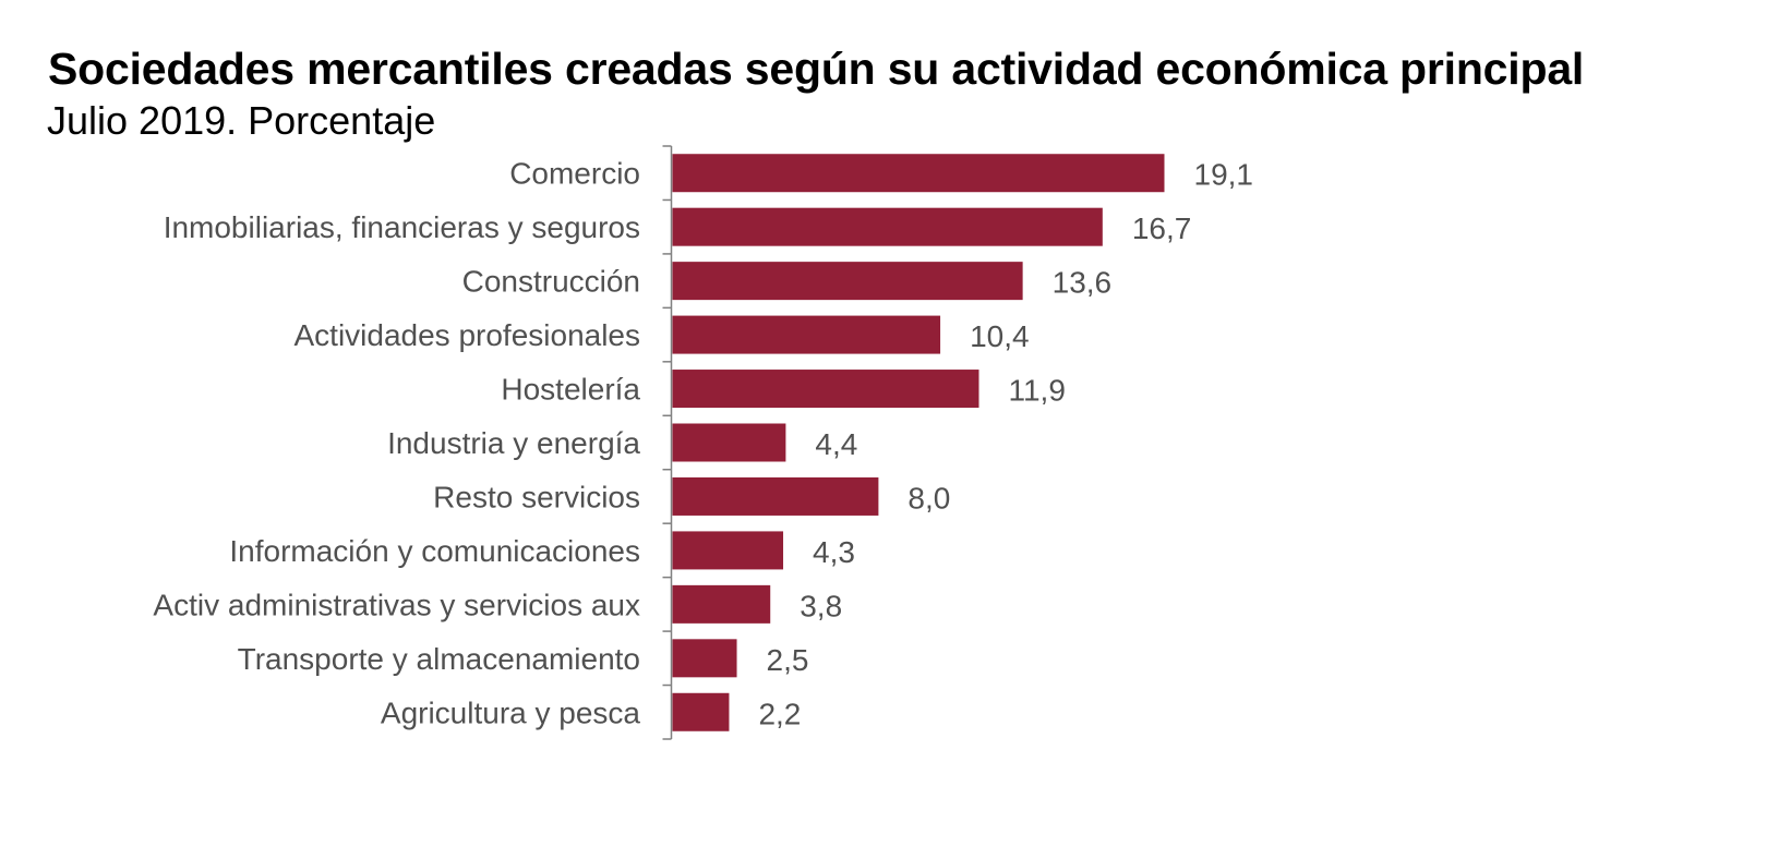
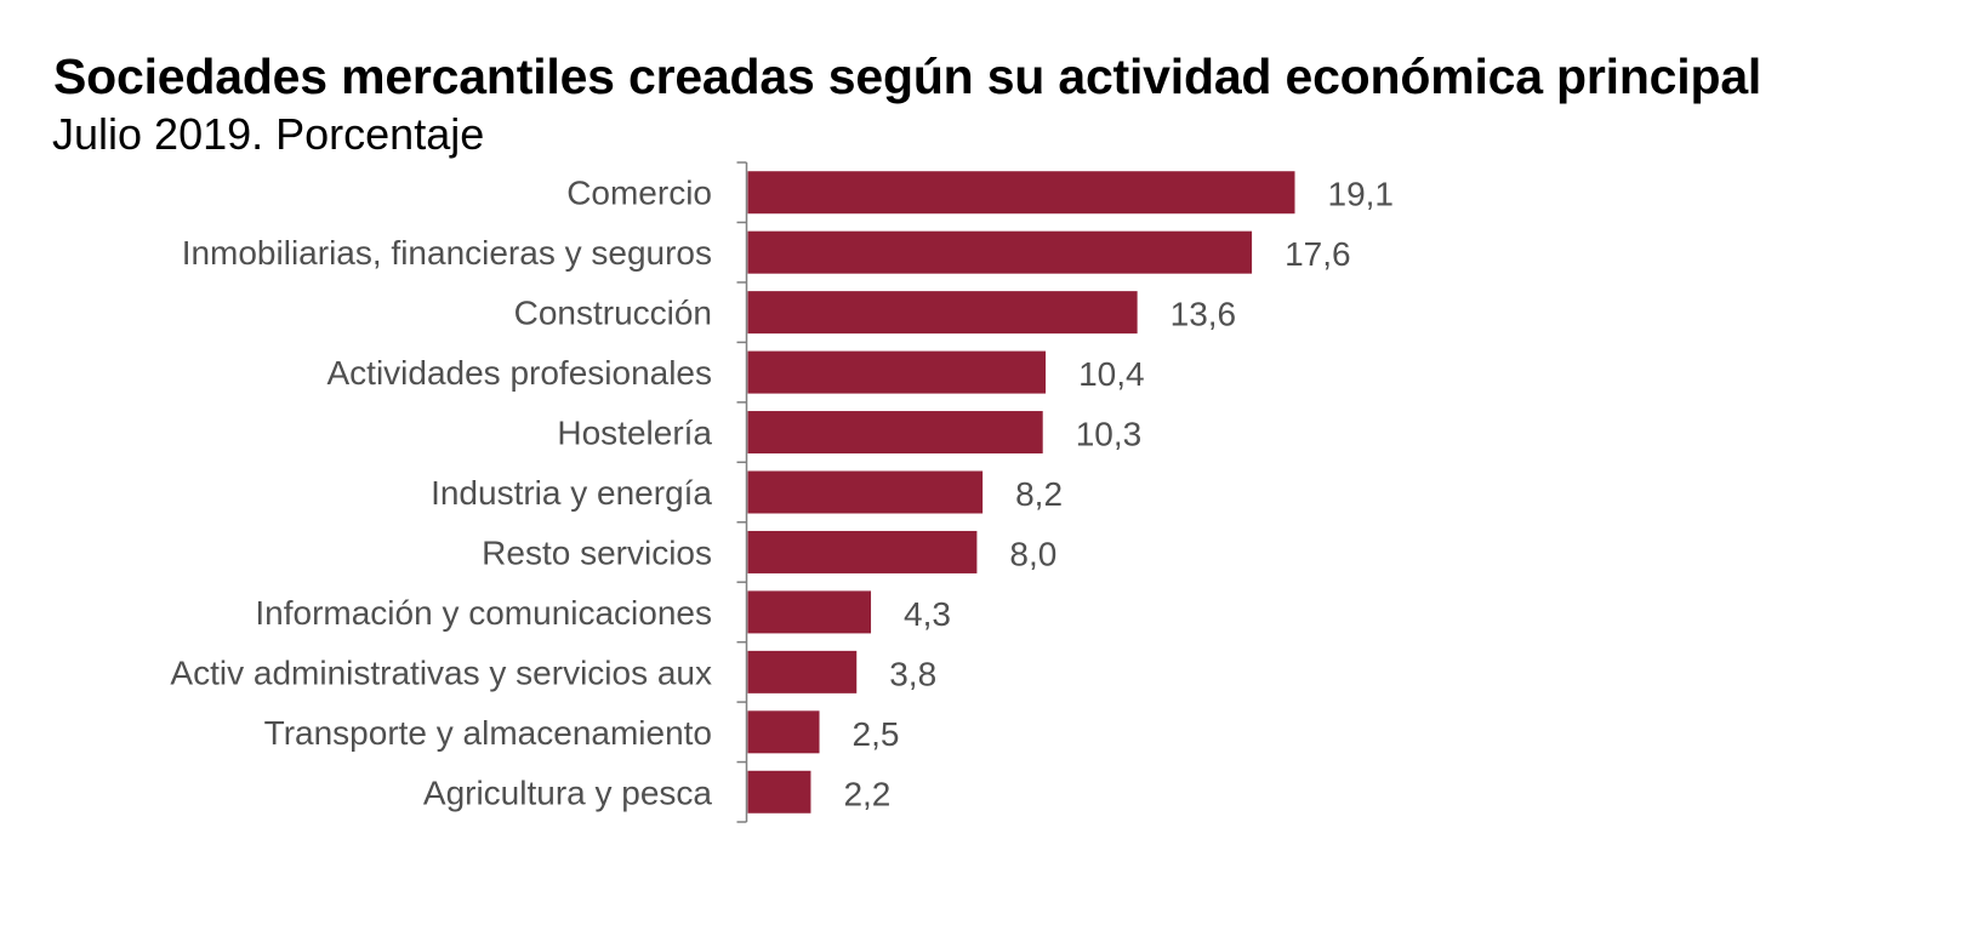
Inmobiliarias, financieras y seguros: 16,7 -> 17,6
Hostelería: 11,9 -> 10,3
Industria y energía: 4,4 -> 8,2
